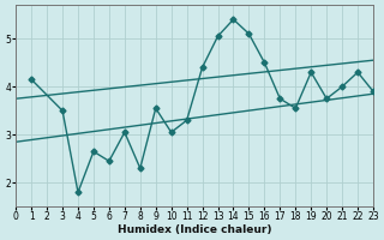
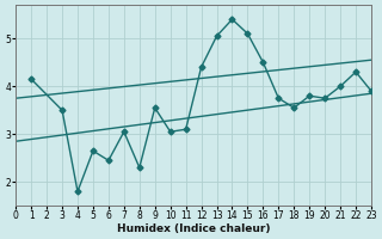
11: 3.30 -> 3.10
19: 4.30 -> 3.80
